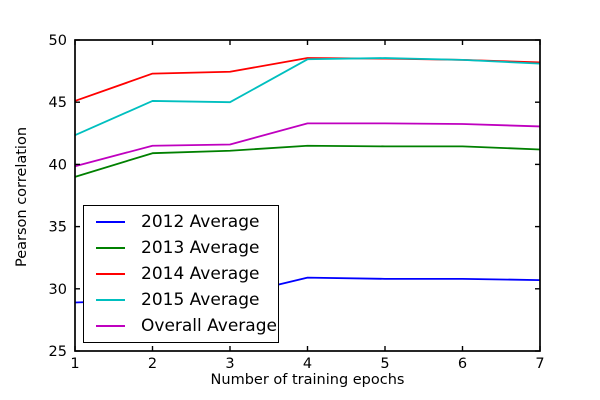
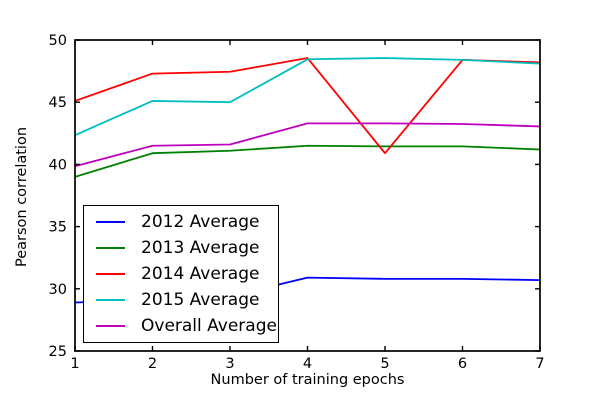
2014 Average/5: 48.5 -> 40.9
